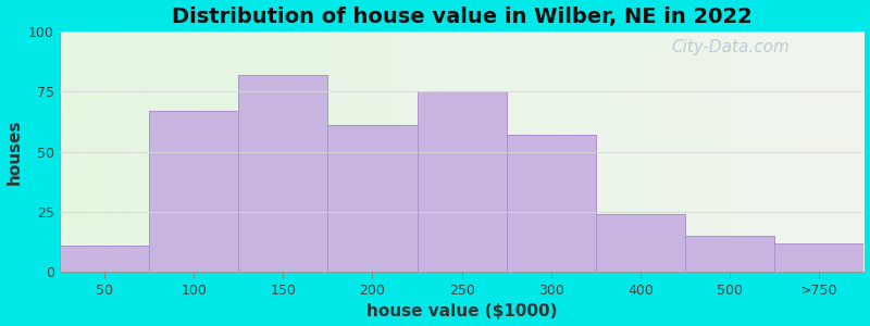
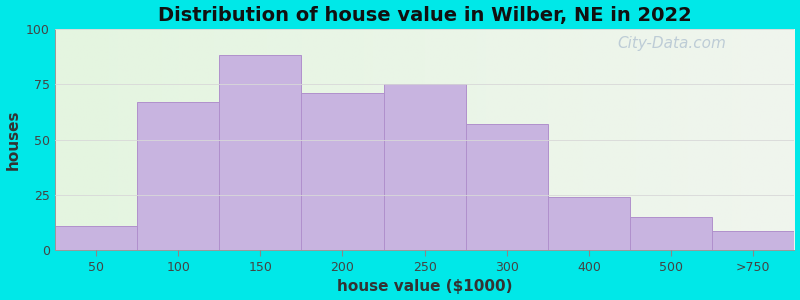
150: 82 -> 88
200: 61 -> 71
>750: 12 -> 9
